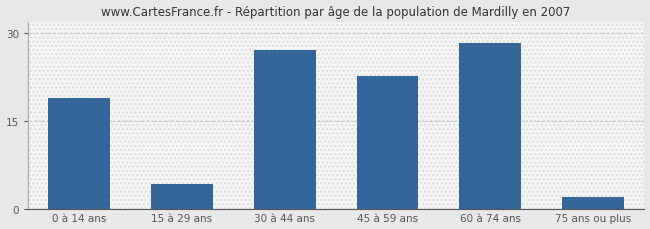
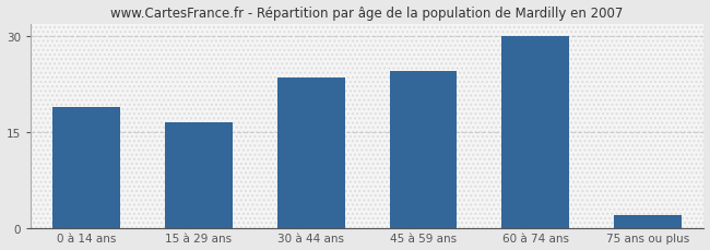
15 à 29 ans: 4.2 -> 16.5
30 à 44 ans: 27.2 -> 23.5
45 à 59 ans: 22.6 -> 24.5
60 à 74 ans: 28.4 -> 30.0
